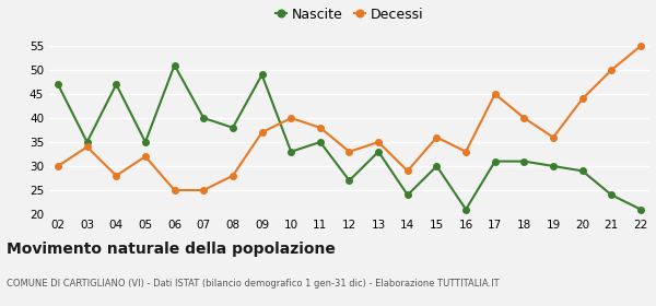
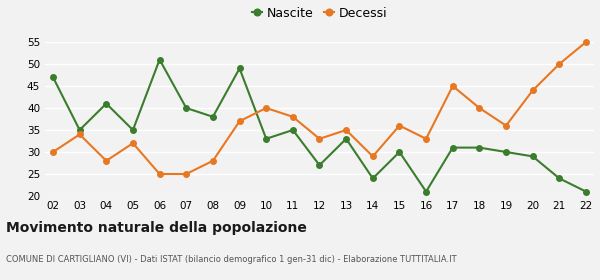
Nascite/04: 47 -> 41
